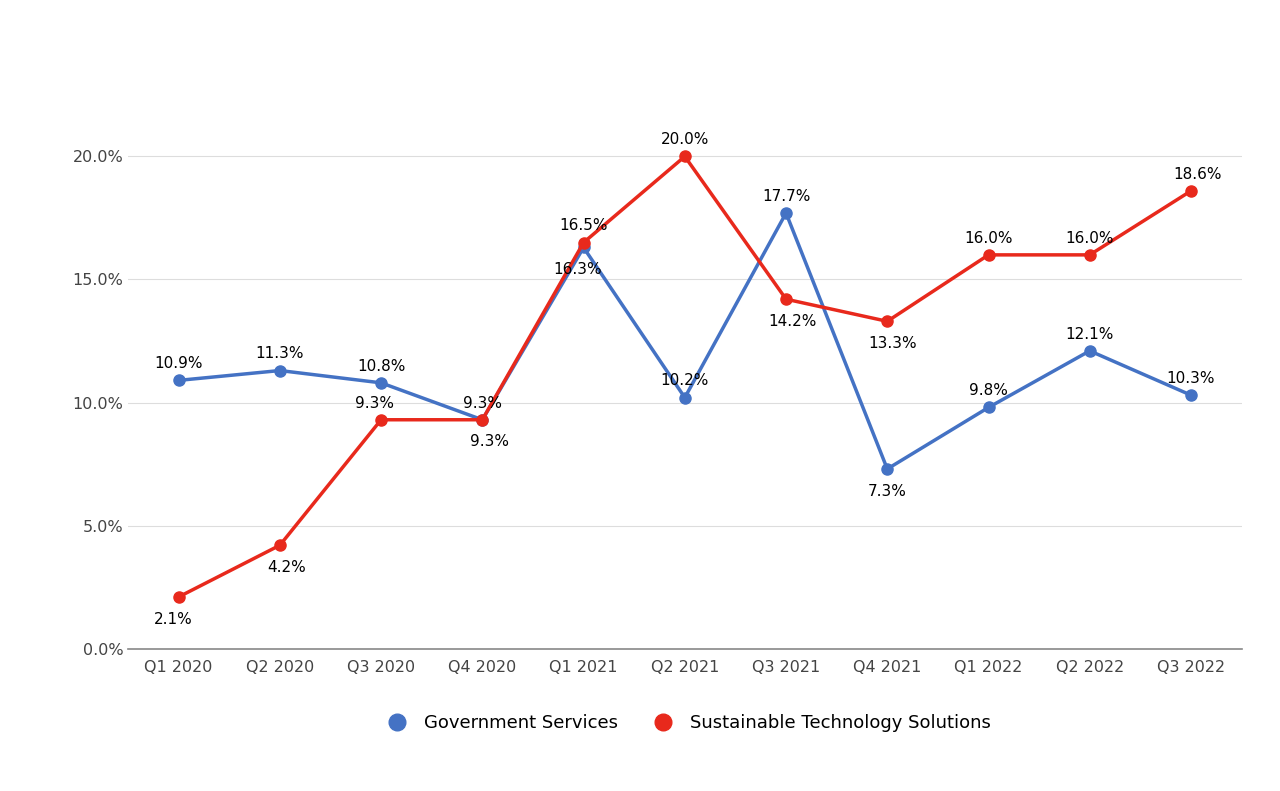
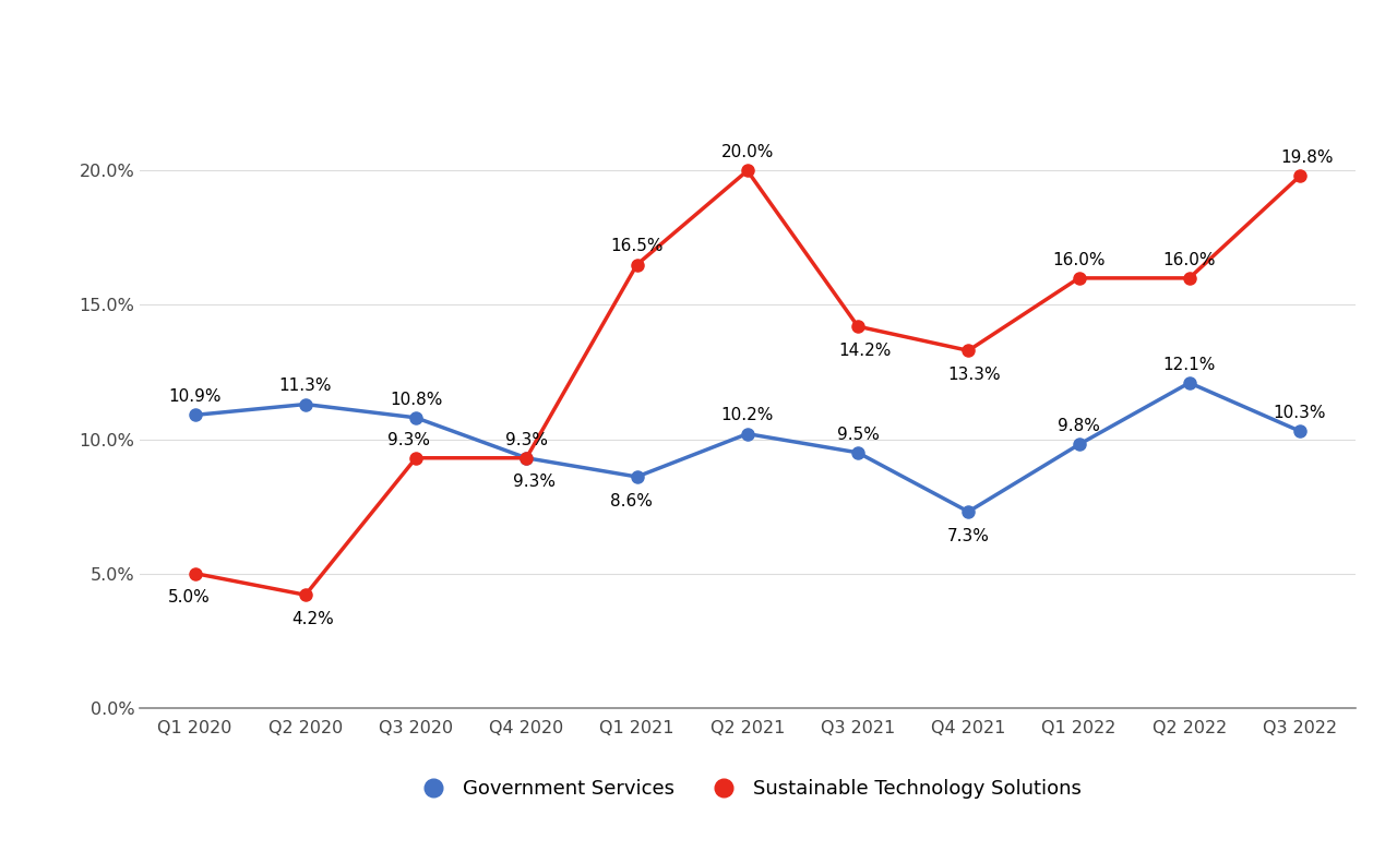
Sustainable Technology Solutions/Q1 2020: 2.1% -> 5.0%
Government Services/Q1 2021: 16.3% -> 8.6%
Government Services/Q3 2021: 17.7% -> 9.5%
Sustainable Technology Solutions/Q3 2022: 18.6% -> 19.8%
